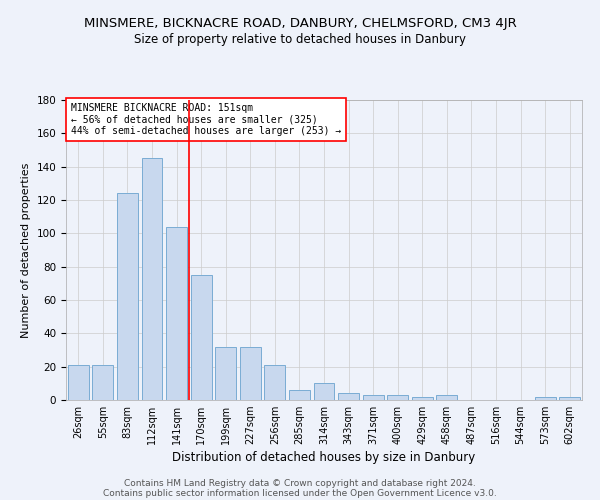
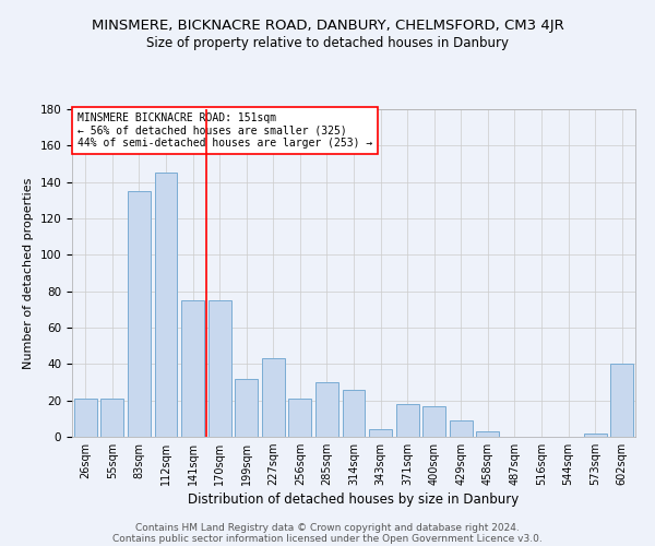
83sqm: 124 -> 135
141sqm: 104 -> 75
227sqm: 32 -> 43
285sqm: 6 -> 30
314sqm: 10 -> 26
371sqm: 3 -> 18
400sqm: 3 -> 17
429sqm: 2 -> 9
602sqm: 2 -> 40
